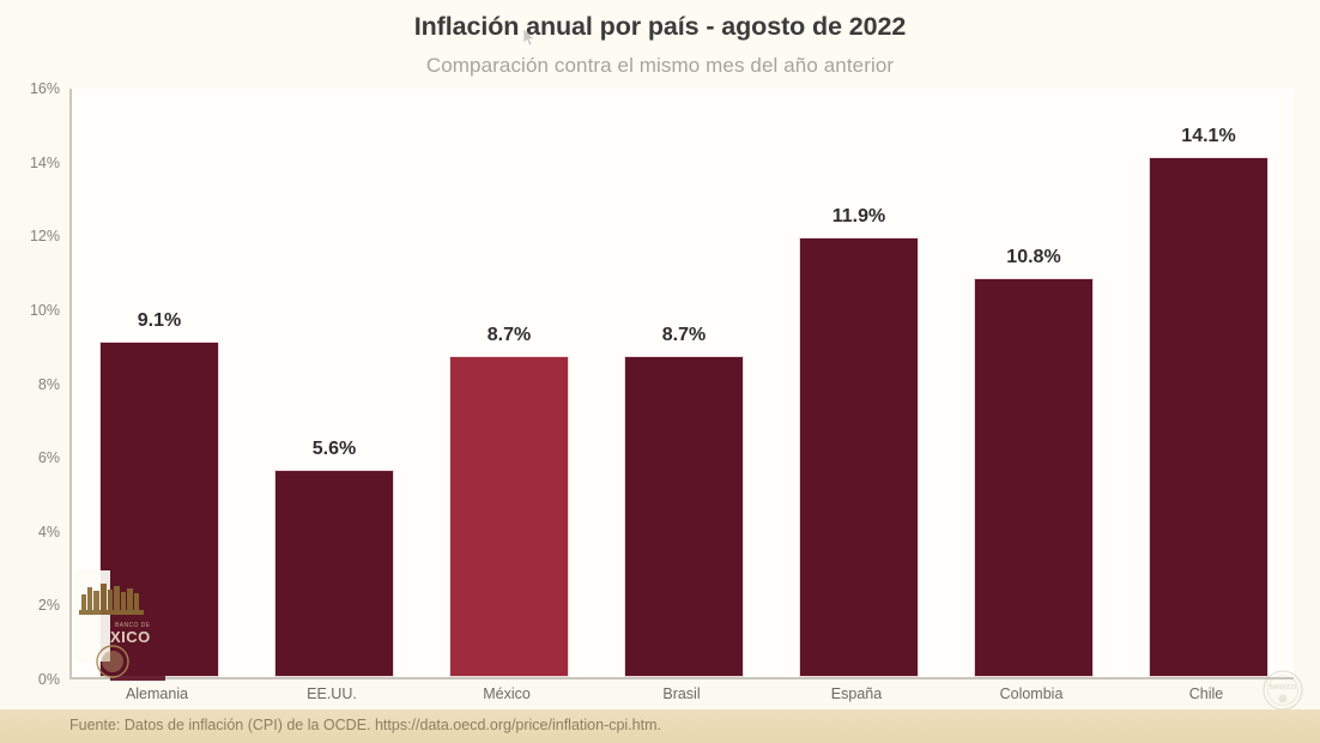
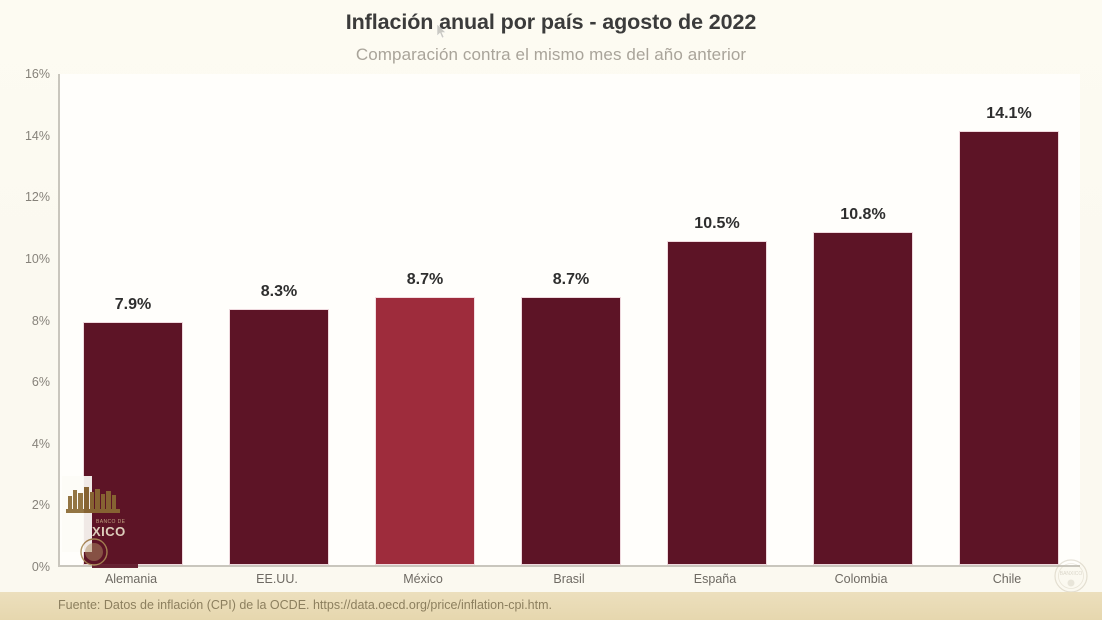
Alemania: 9.1% -> 7.9%
EE.UU.: 5.6% -> 8.3%
España: 11.9% -> 10.5%
